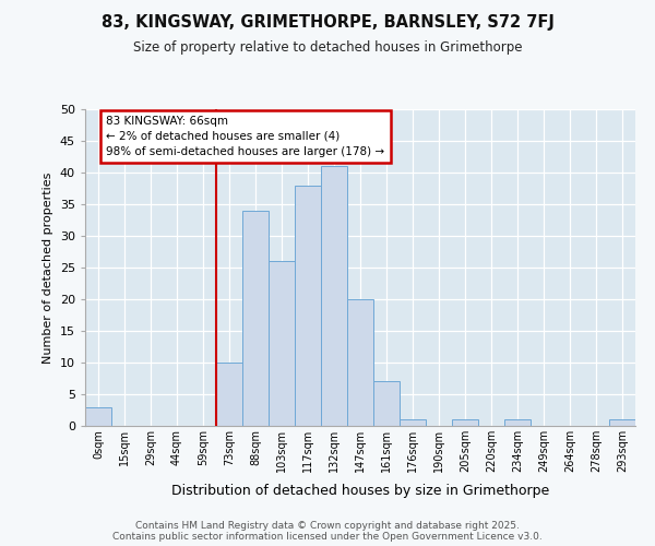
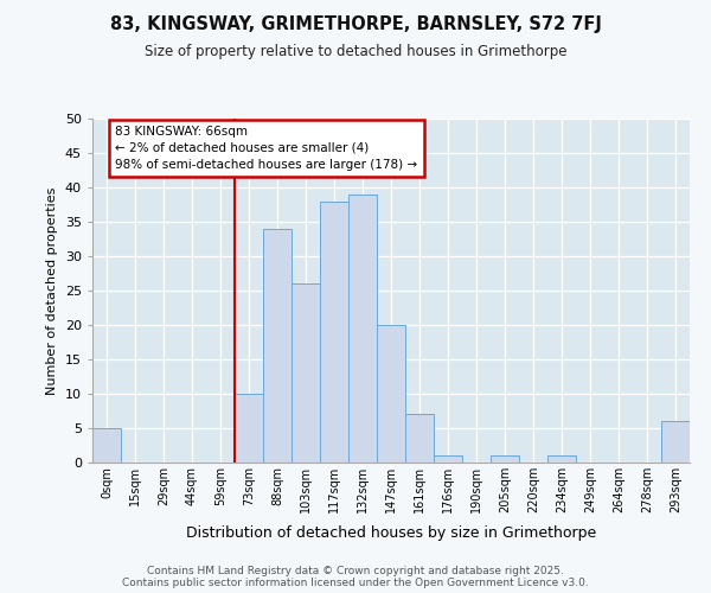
0sqm: 3 -> 5
132sqm: 41 -> 39
293sqm: 1 -> 6
